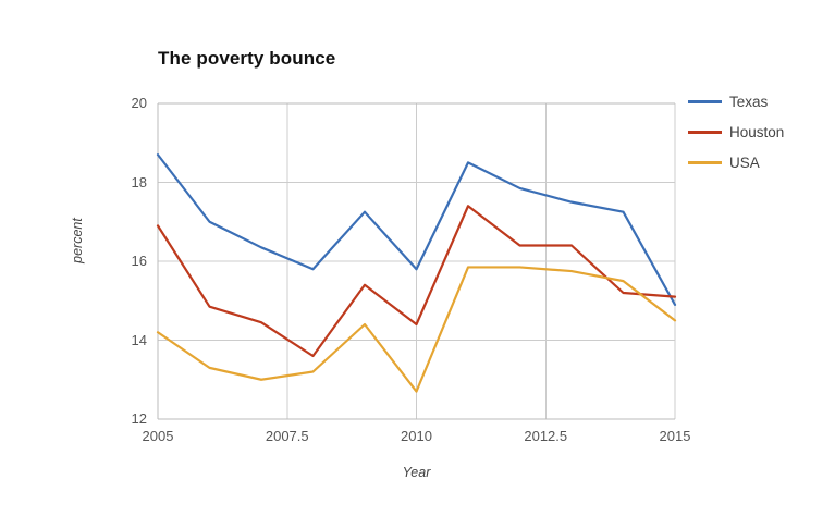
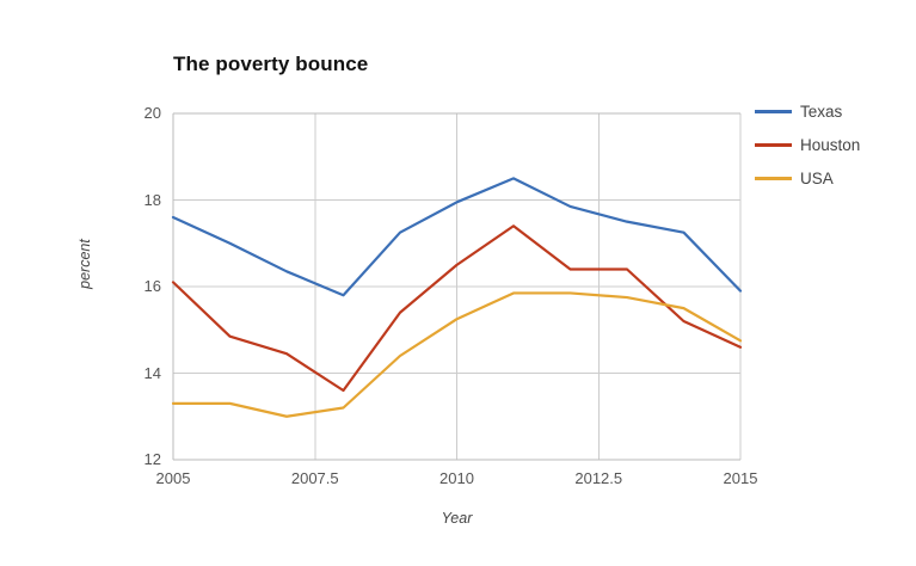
Texas/2005: 18.7 -> 17.6
Houston/2005: 16.9 -> 16.1
USA/2005: 14.2 -> 13.3
Texas/2010: 15.8 -> 17.9
Houston/2010: 14.4 -> 16.5
USA/2010: 12.7 -> 15.2
Texas/2015: 14.9 -> 15.9
Houston/2015: 15.1 -> 14.6
USA/2015: 14.5 -> 14.8
